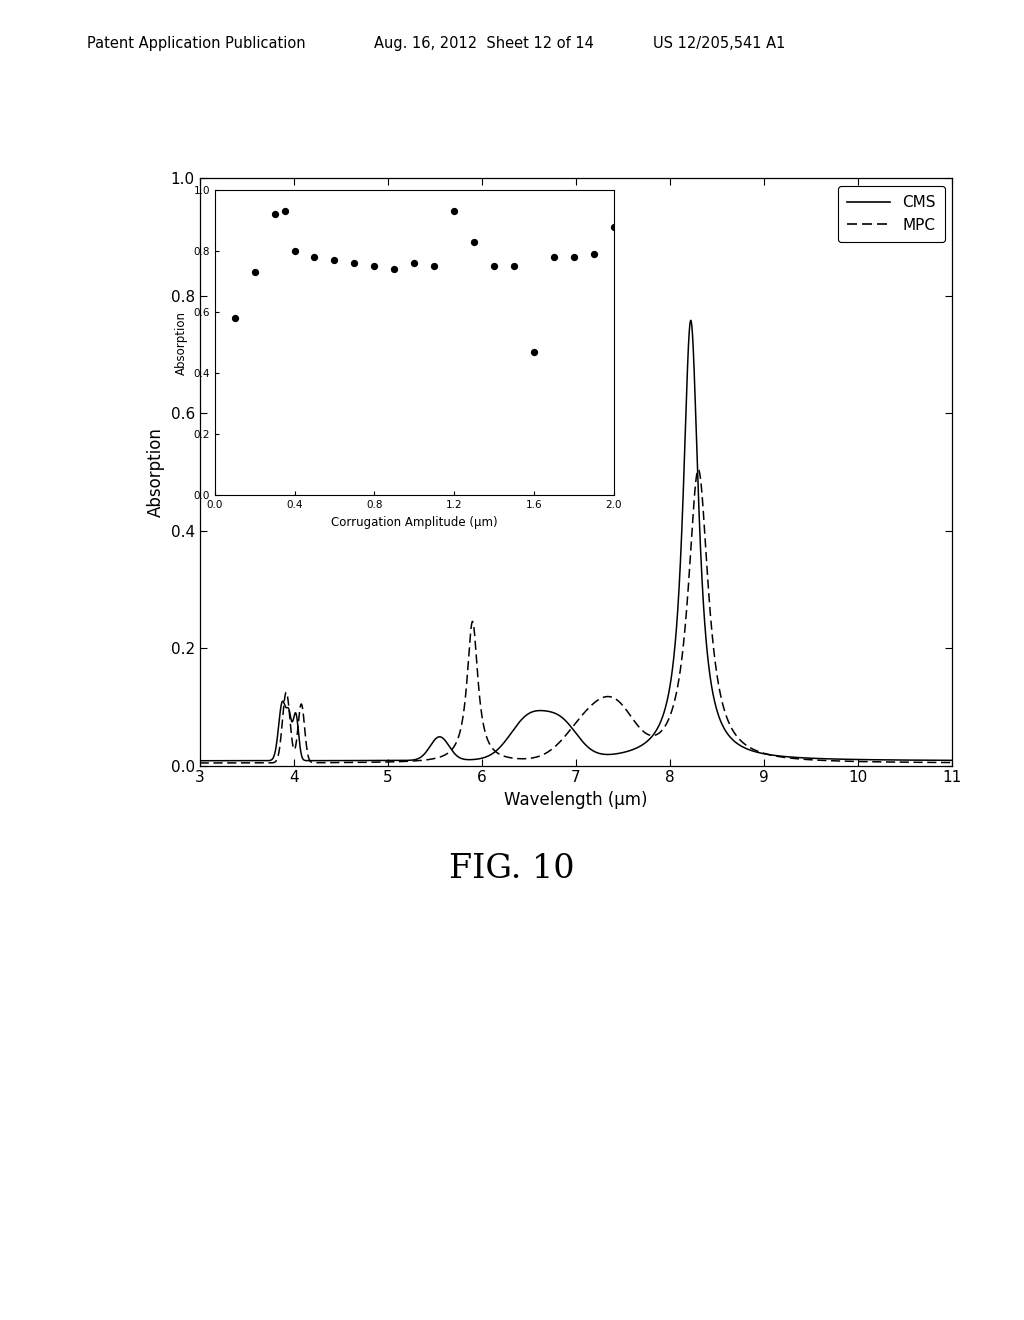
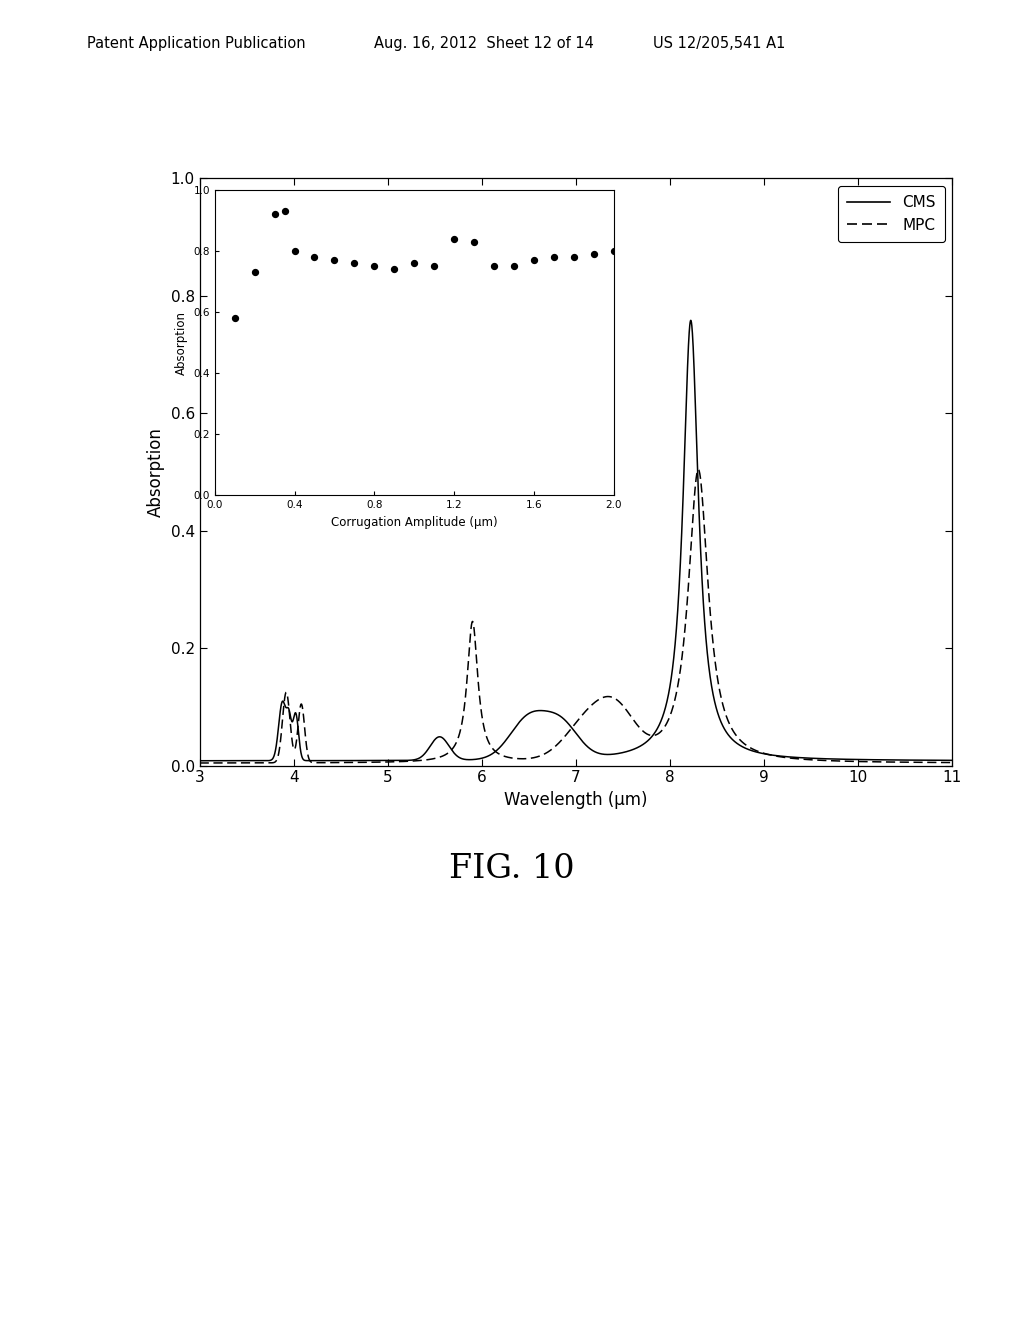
1.2: 0.93 -> 0.84
1.6: 0.47 -> 0.77
2.0: 0.88 -> 0.80
